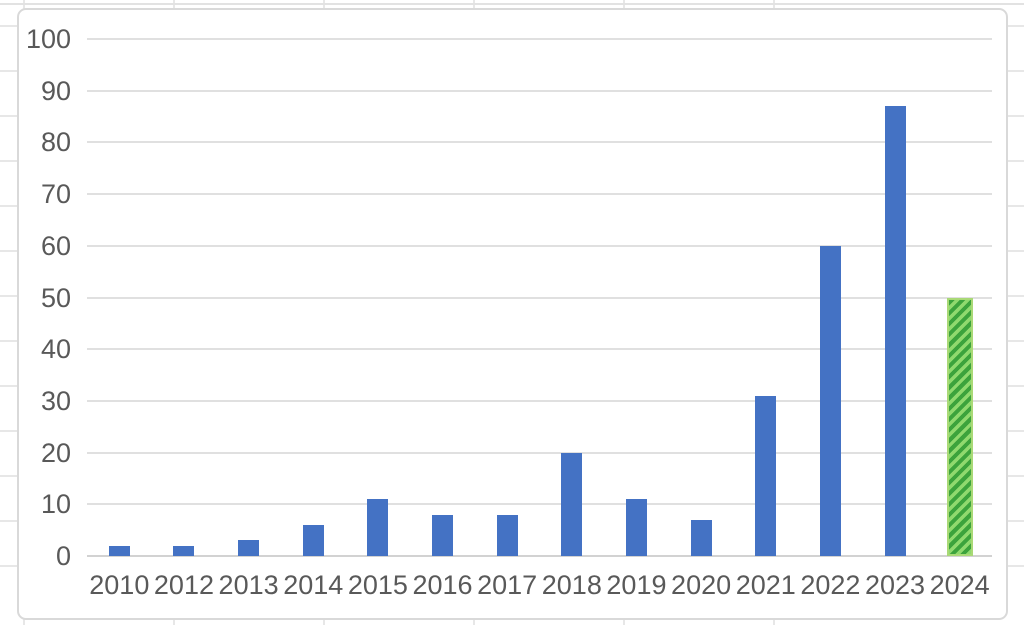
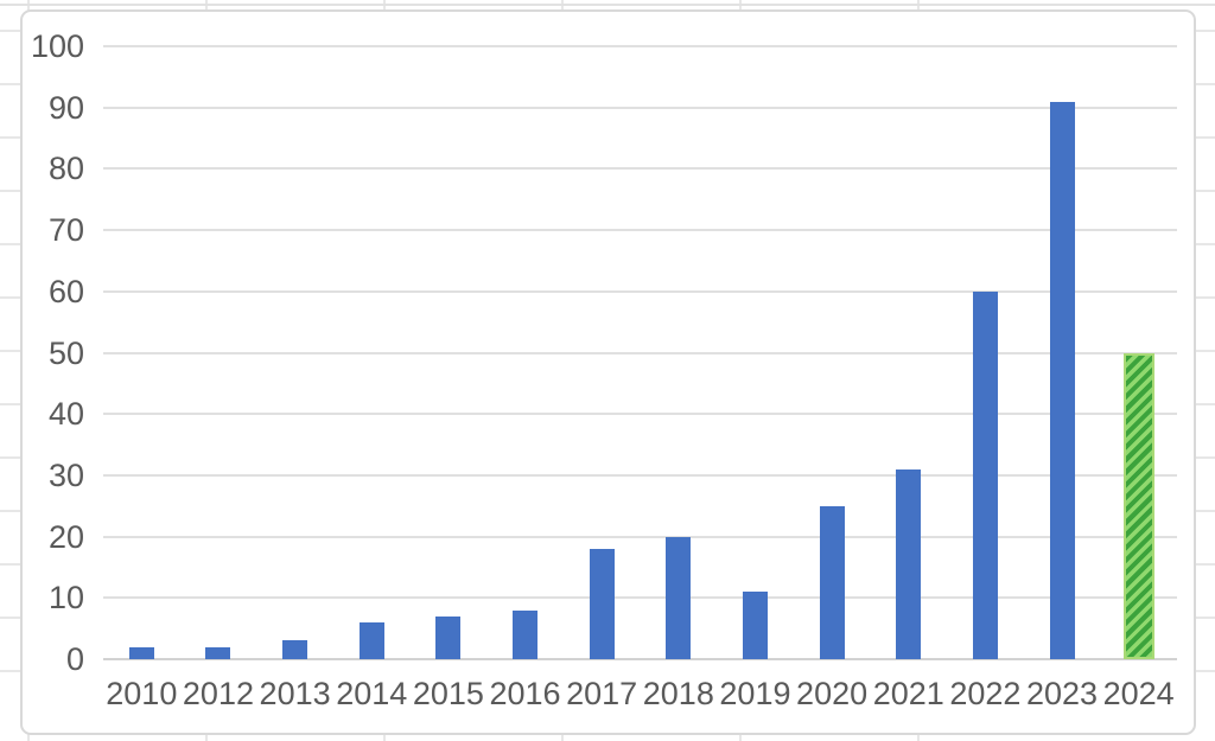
2015: 11 -> 7
2017: 8 -> 18
2020: 7 -> 25
2023: 87 -> 91
